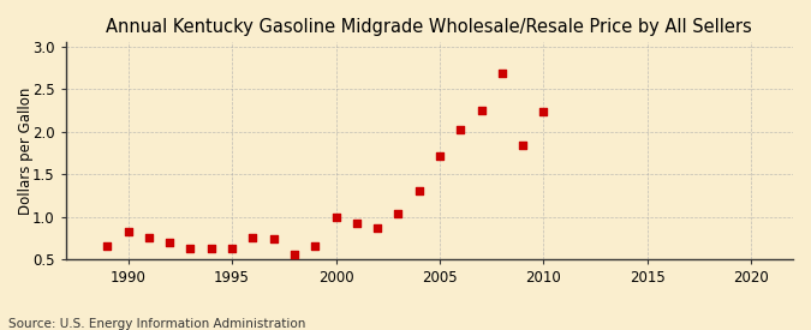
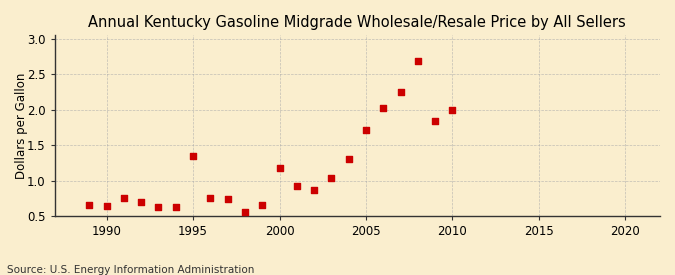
1990: 0.82 -> 0.64
1995: 0.63 -> 1.34
2000: 1.00 -> 1.18
2010: 2.23 -> 2.00
